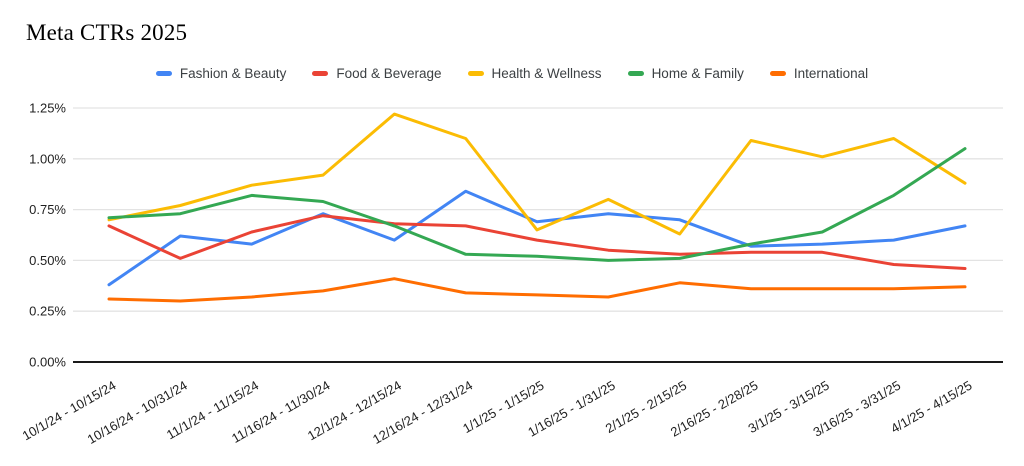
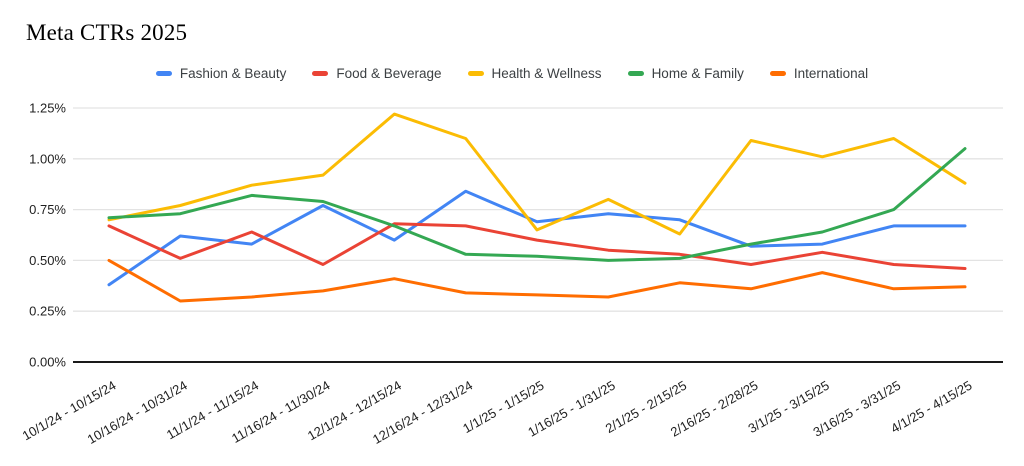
International/10/1/24 - 10/15/24: 0.31% -> 0.50%
Fashion & Beauty/11/16/24 - 11/30/24: 0.73% -> 0.77%
Food & Beverage/11/16/24 - 11/30/24: 0.72% -> 0.48%
Food & Beverage/2/16/25 - 2/28/25: 0.54% -> 0.48%
International/3/1/25 - 3/15/25: 0.36% -> 0.44%
Fashion & Beauty/3/16/25 - 3/31/25: 0.60% -> 0.67%
Home & Family/3/16/25 - 3/31/25: 0.82% -> 0.75%
